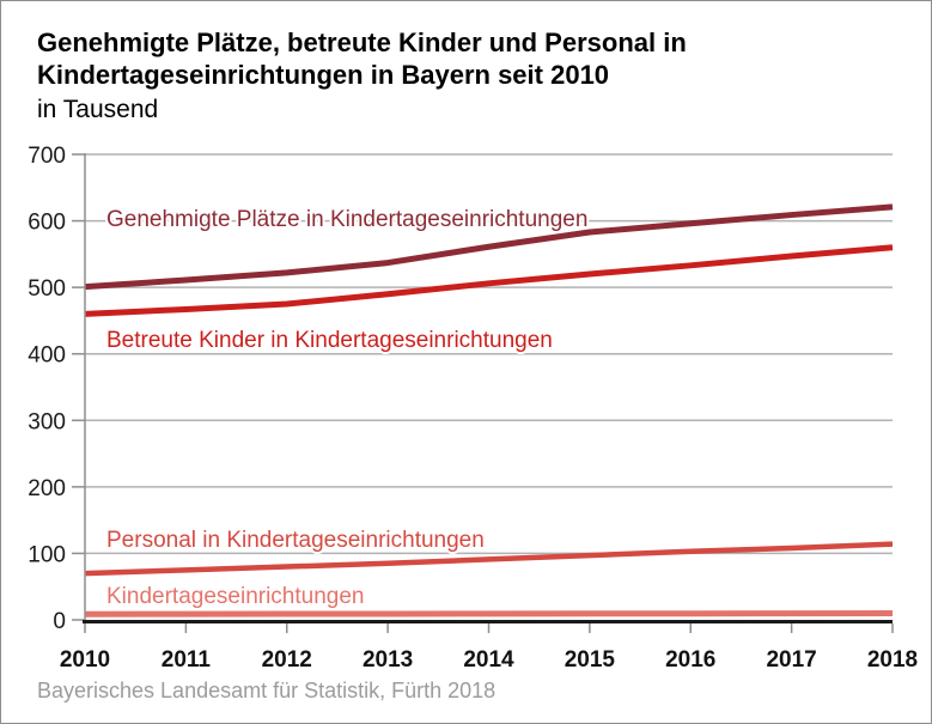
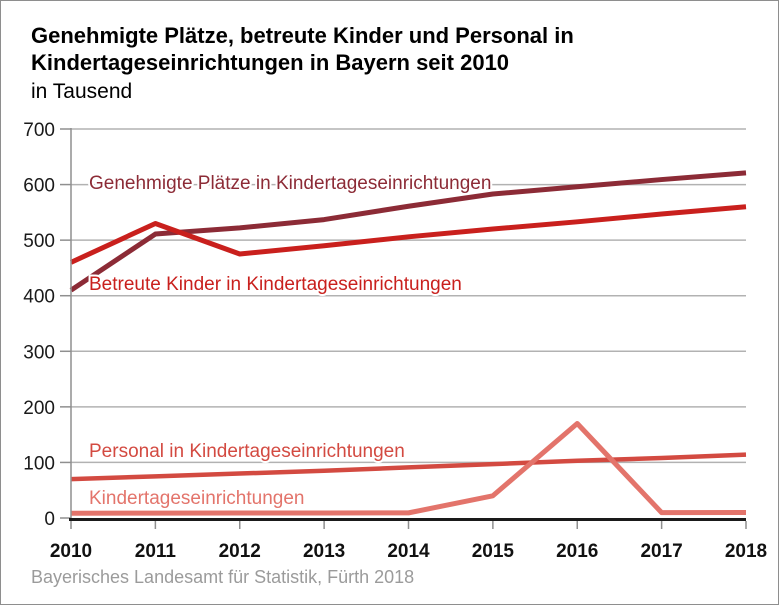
Genehmigte Plätze in Kindertageseinrichtungen/2010: 500 -> 410
Betreute Kinder in Kindertageseinrichtungen/2011: 470 -> 530
Kindertageseinrichtungen/2015: 10 -> 40
Kindertageseinrichtungen/2016: 10 -> 170
